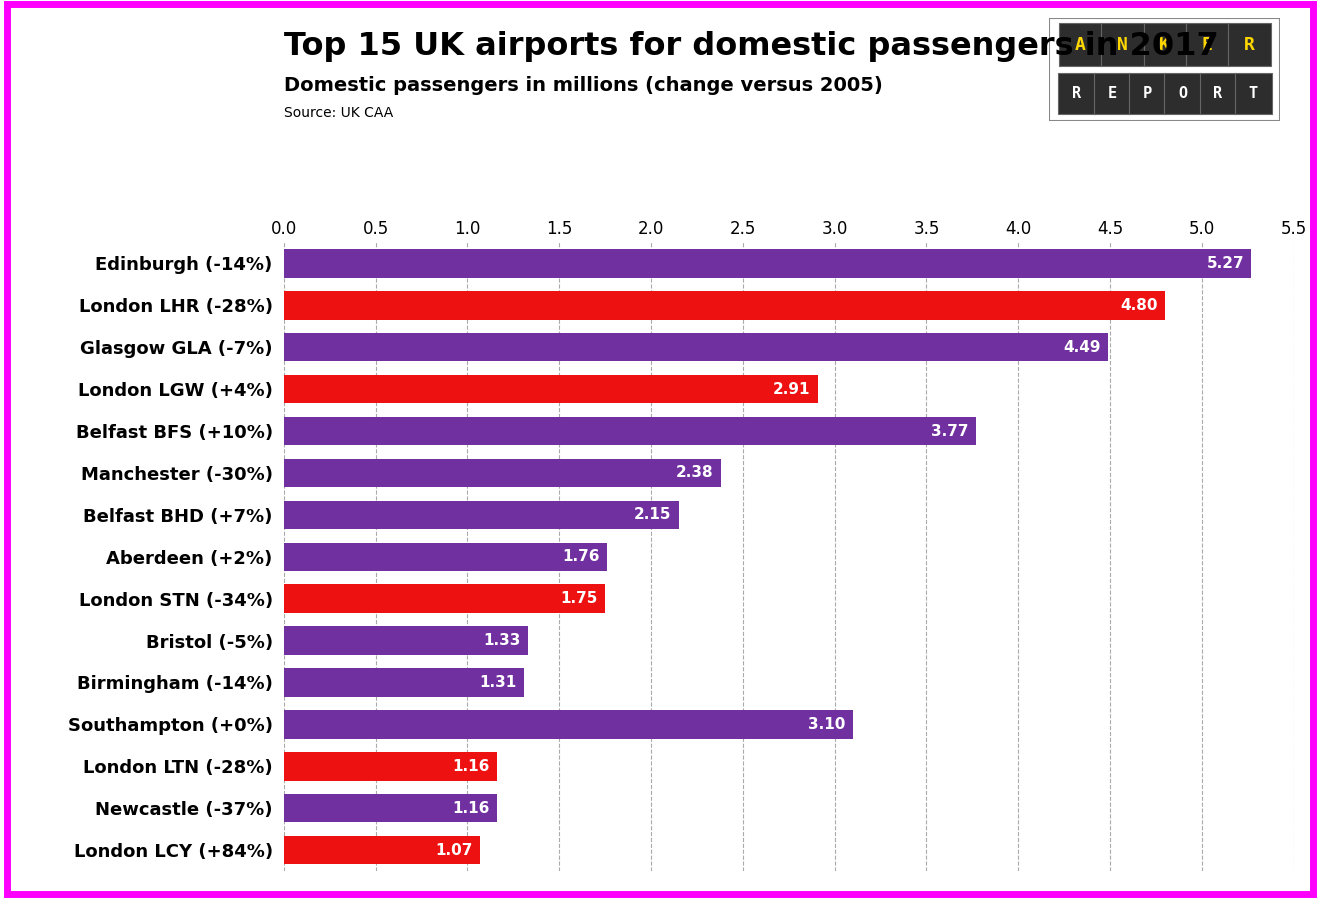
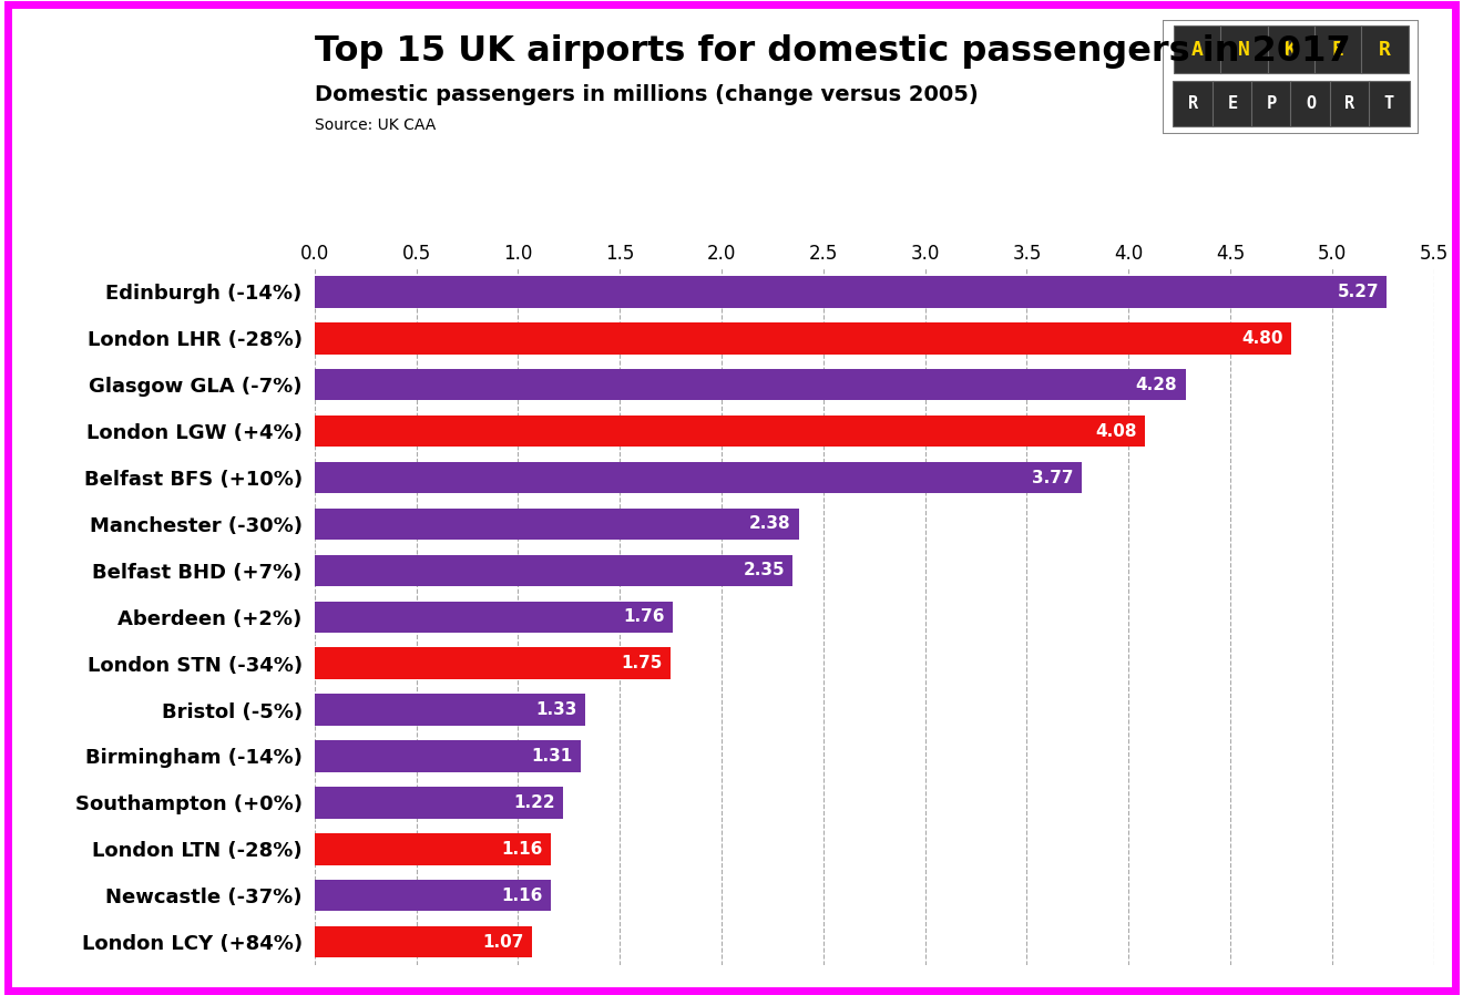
Glasgow GLA (-7%): 4.49 -> 4.28
London LGW (+4%): 2.91 -> 4.08
Belfast BHD (+7%): 2.15 -> 2.35
Southampton (+0%): 3.10 -> 1.22
